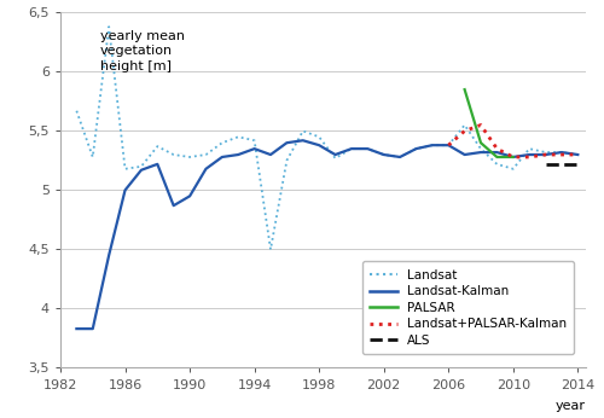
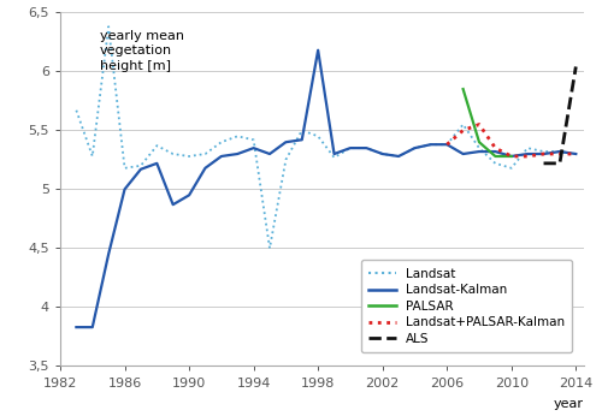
Landsat-Kalman/1998: 5,38 -> 6,18
ALS/2014: 5,22 -> 6,04
